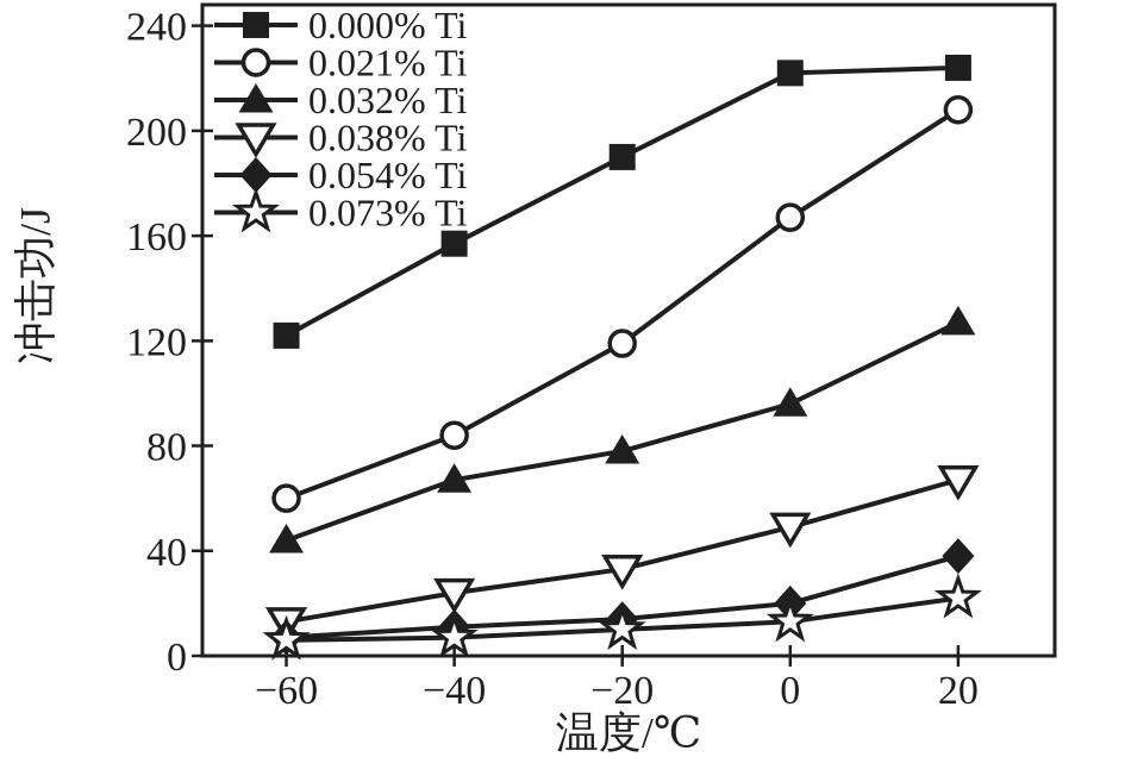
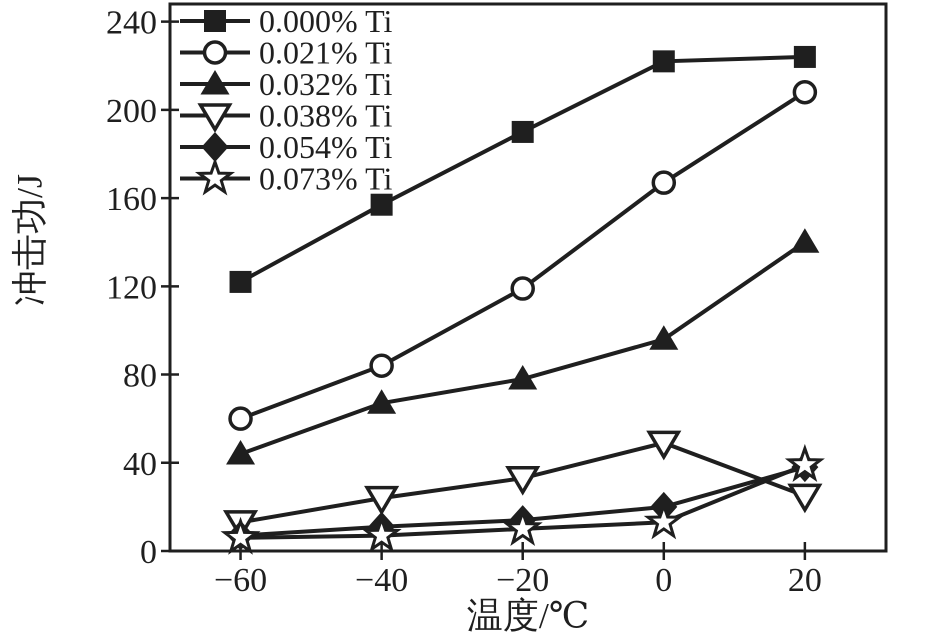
0.032% Ti/20: 127 -> 140
0.038% Ti/20: 67 -> 25
0.073% Ti/20: 22 -> 39
